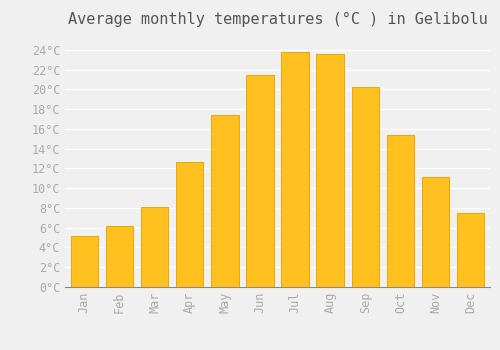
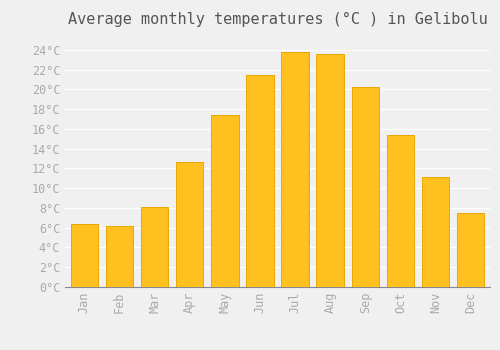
Jan: 5.2°C -> 6.4°C
